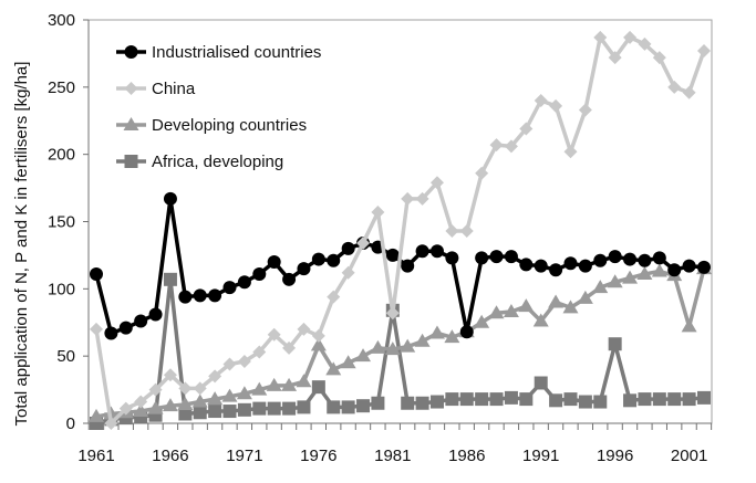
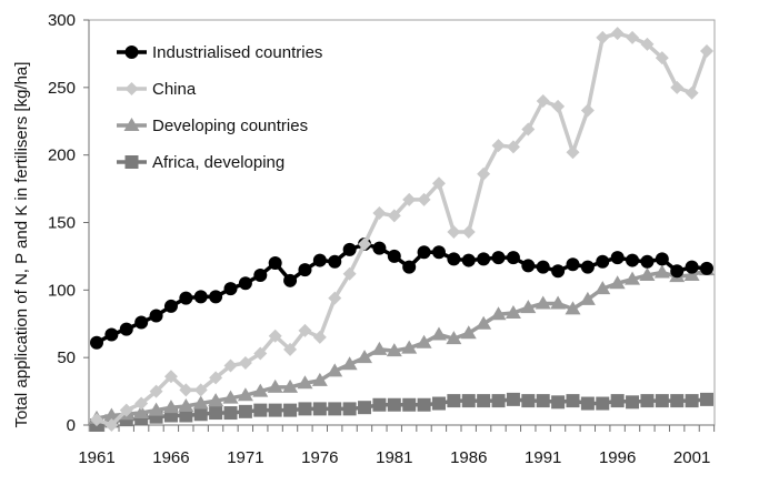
Industrialised countries/1961: 111 -> 61
China/1961: 70 -> 4
Industrialised countries/1966: 167 -> 88
Africa, developing/1966: 107 -> 7
Developing countries/1976: 58 -> 33
Africa, developing/1976: 27 -> 12
China/1981: 82 -> 155
Africa, developing/1981: 84 -> 15
Industrialised countries/1986: 68 -> 122
Developing countries/1991: 76 -> 90
Africa, developing/1991: 30 -> 18
China/1996: 272 -> 290
Africa, developing/1996: 59 -> 18
Developing countries/2001: 72 -> 111
